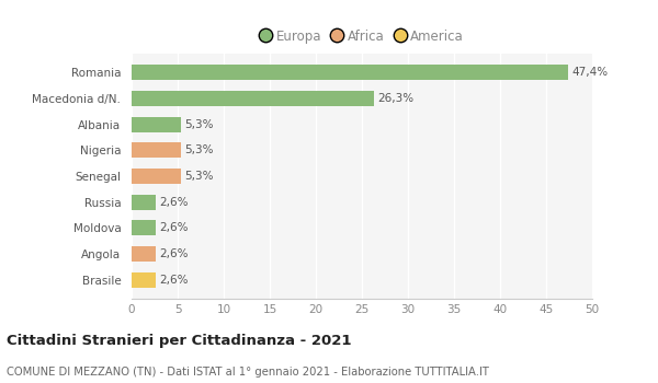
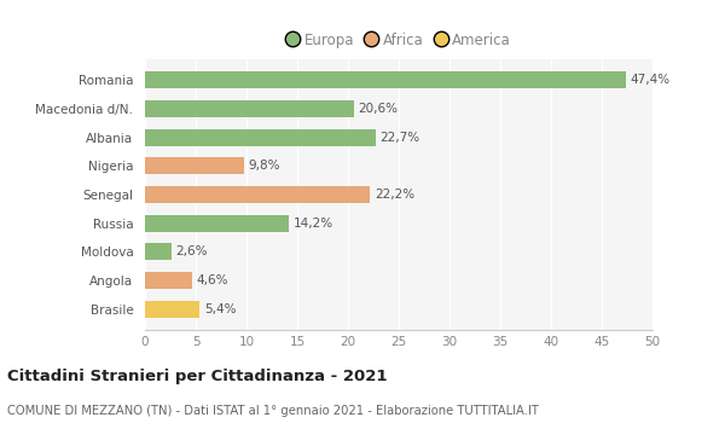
Macedonia d/N.: 26,3% -> 20,6%
Albania: 5,3% -> 22,7%
Nigeria: 5,3% -> 9,8%
Senegal: 5,3% -> 22,2%
Russia: 2,6% -> 14,2%
Angola: 2,6% -> 4,6%
Brasile: 2,6% -> 5,4%
